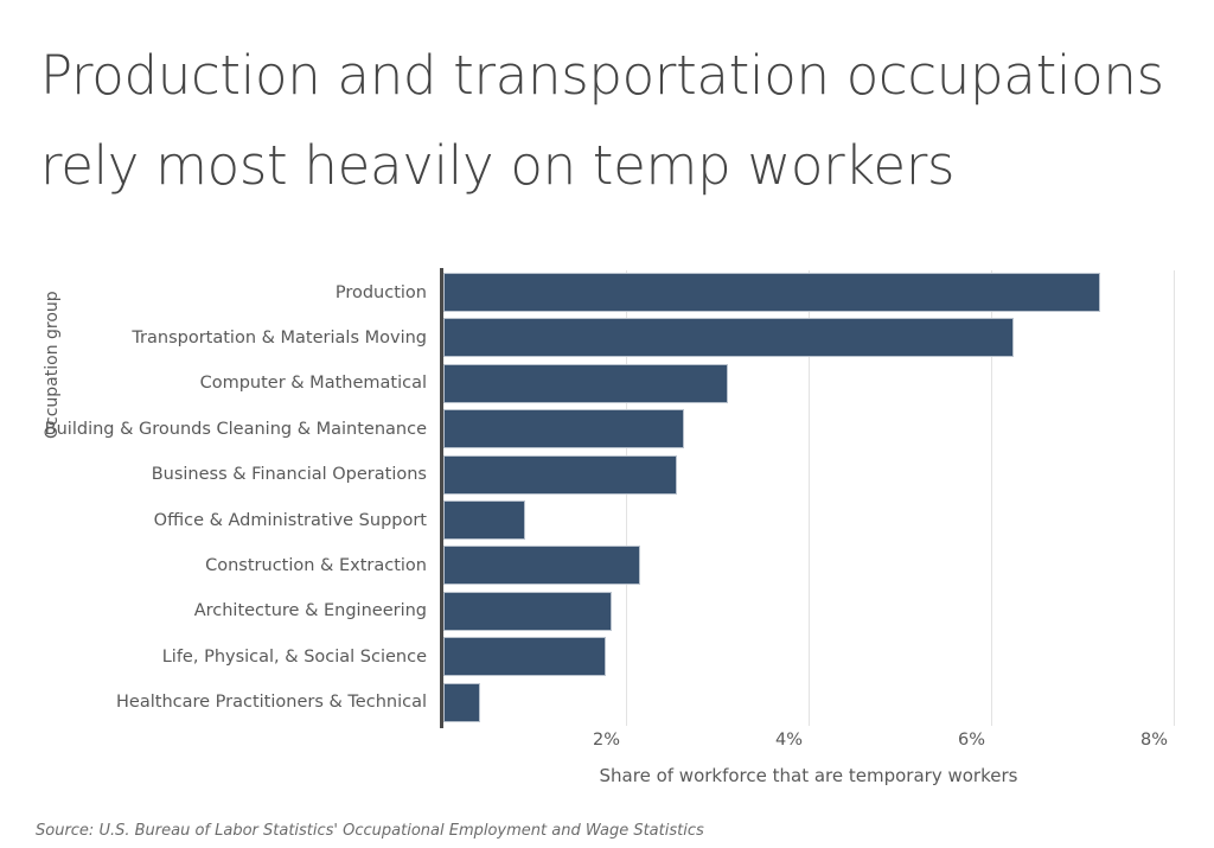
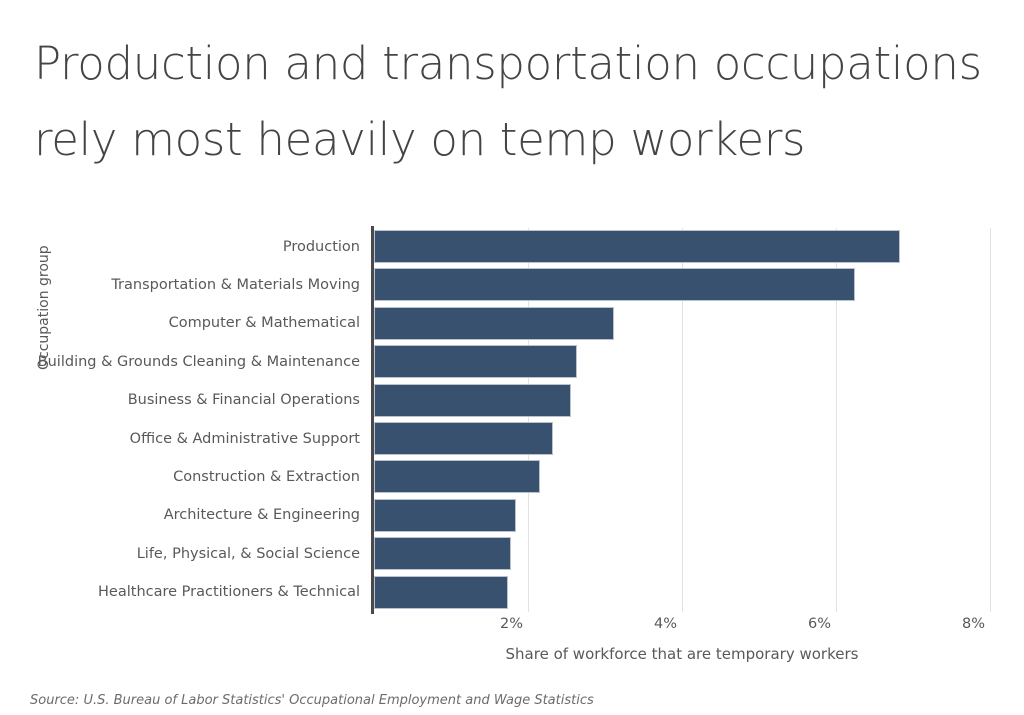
Production: 7.2% -> 6.8%
Office & Administrative Support: 0.9% -> 2.3%
Healthcare Practitioners & Technical: 0.4% -> 1.7%
